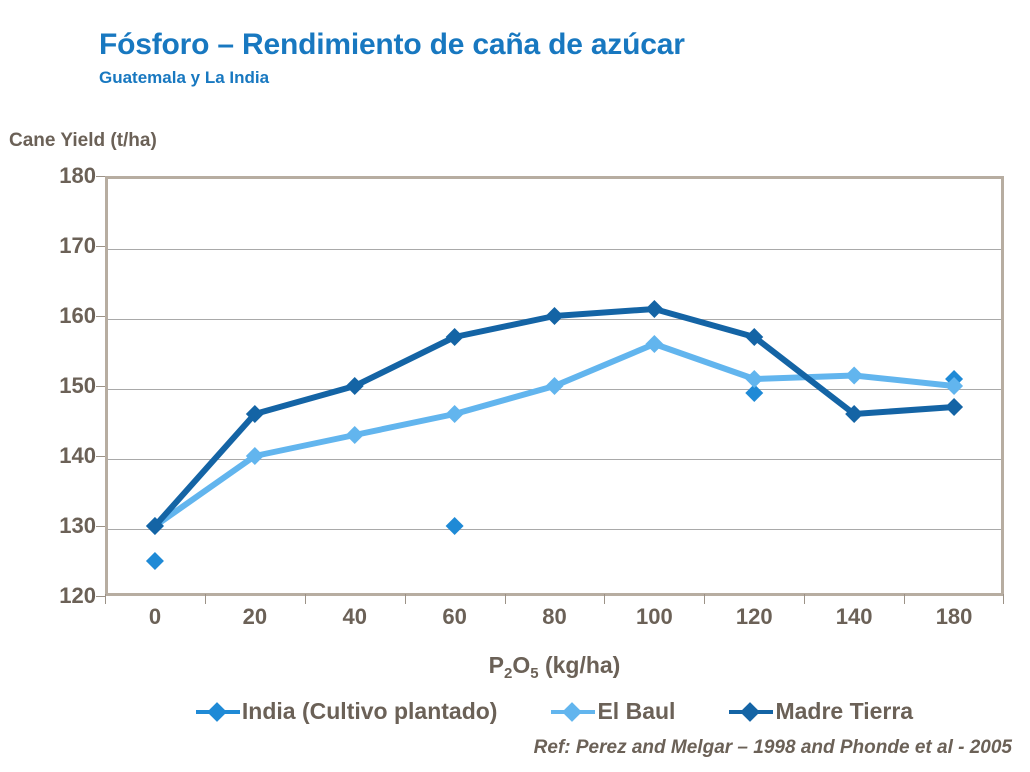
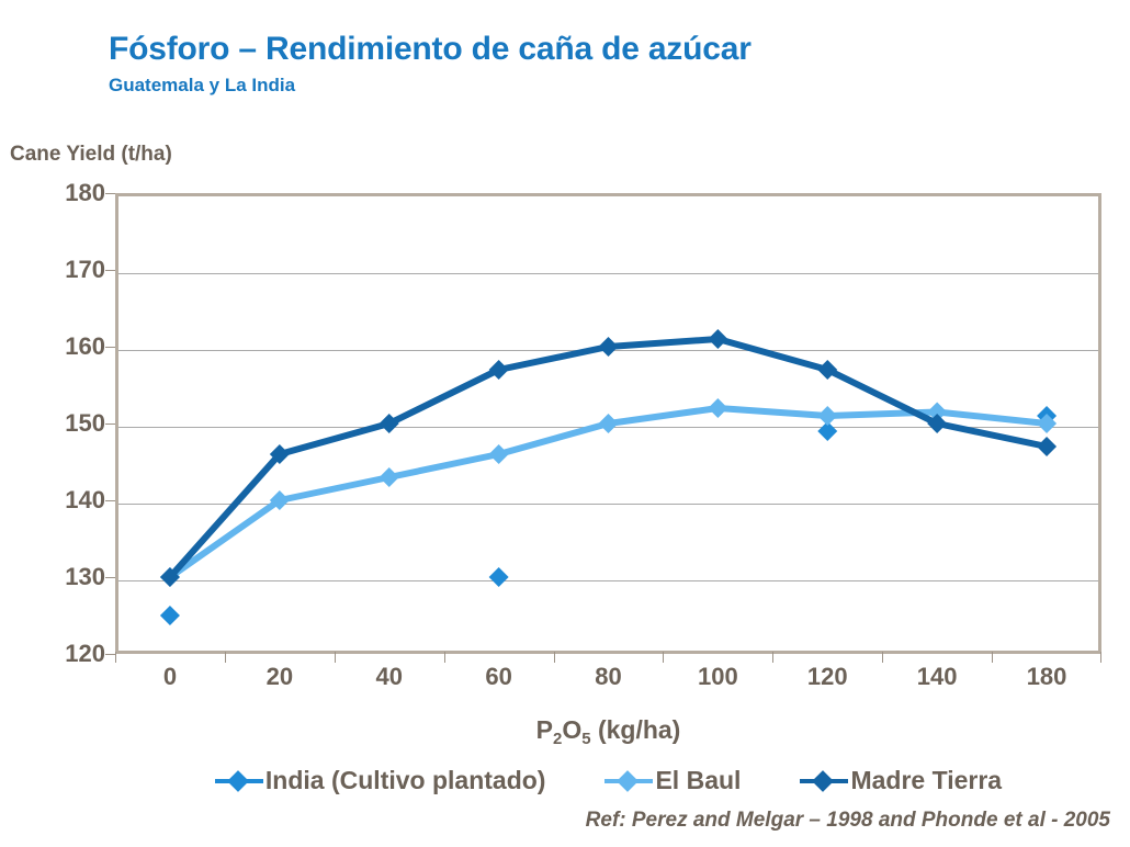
El Baul/100: 156 -> 152
Madre Tierra/140: 146 -> 150
